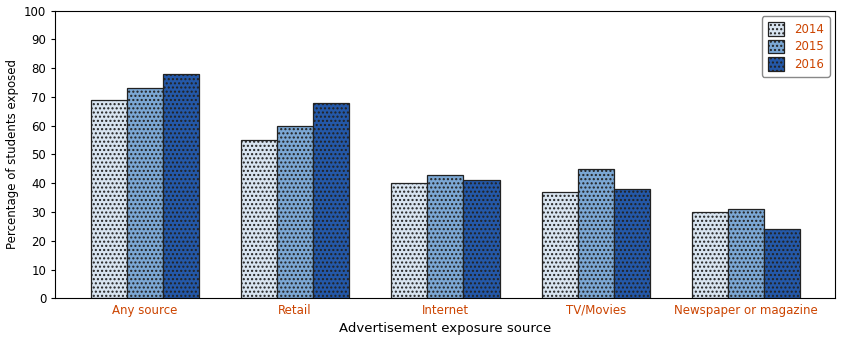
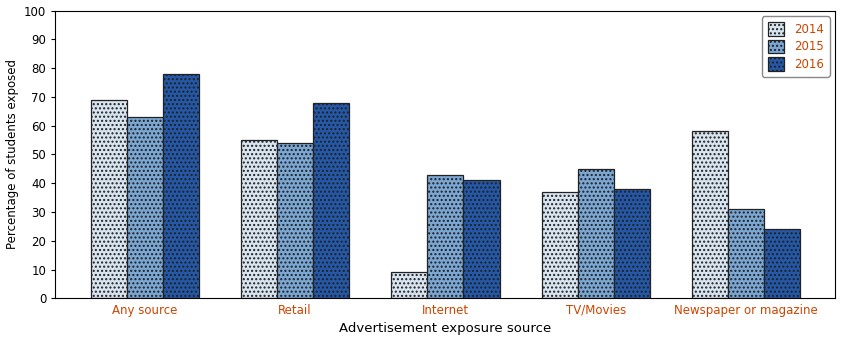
2015/Any source: 73 -> 63
2015/Retail: 60 -> 54
2014/Internet: 40 -> 9
2014/Newspaper or magazine: 30 -> 58
